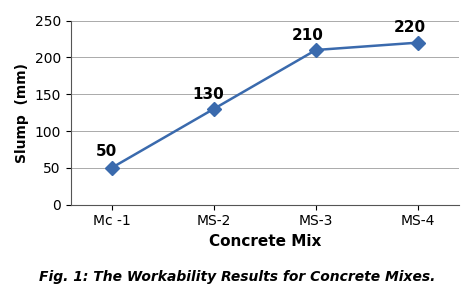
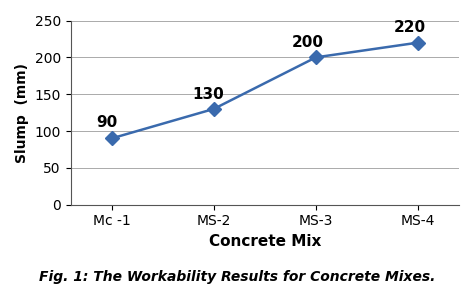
Mc -1: 50 -> 90
MS-3: 210 -> 200
